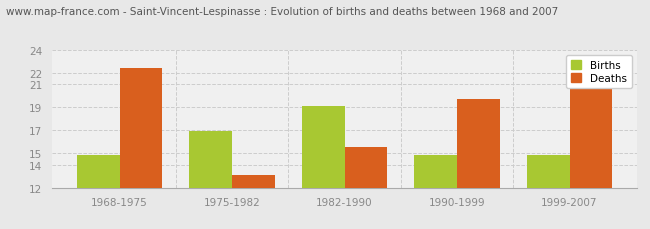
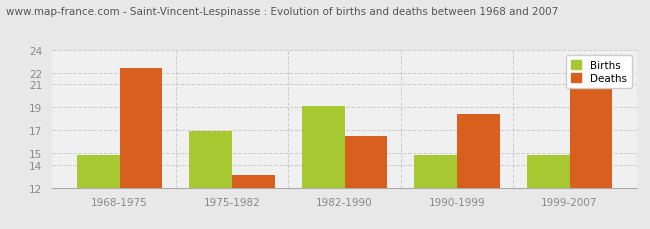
Deaths/1982-1990: 15.5 -> 16.5
Deaths/1990-1999: 19.7 -> 18.4
